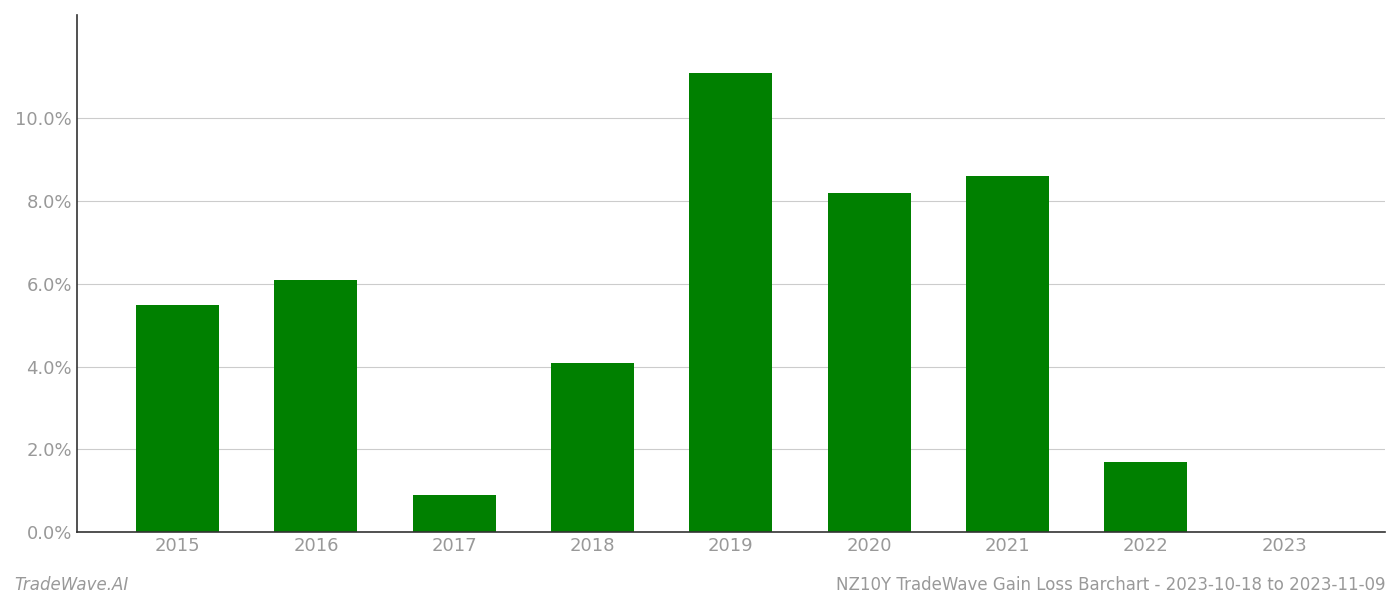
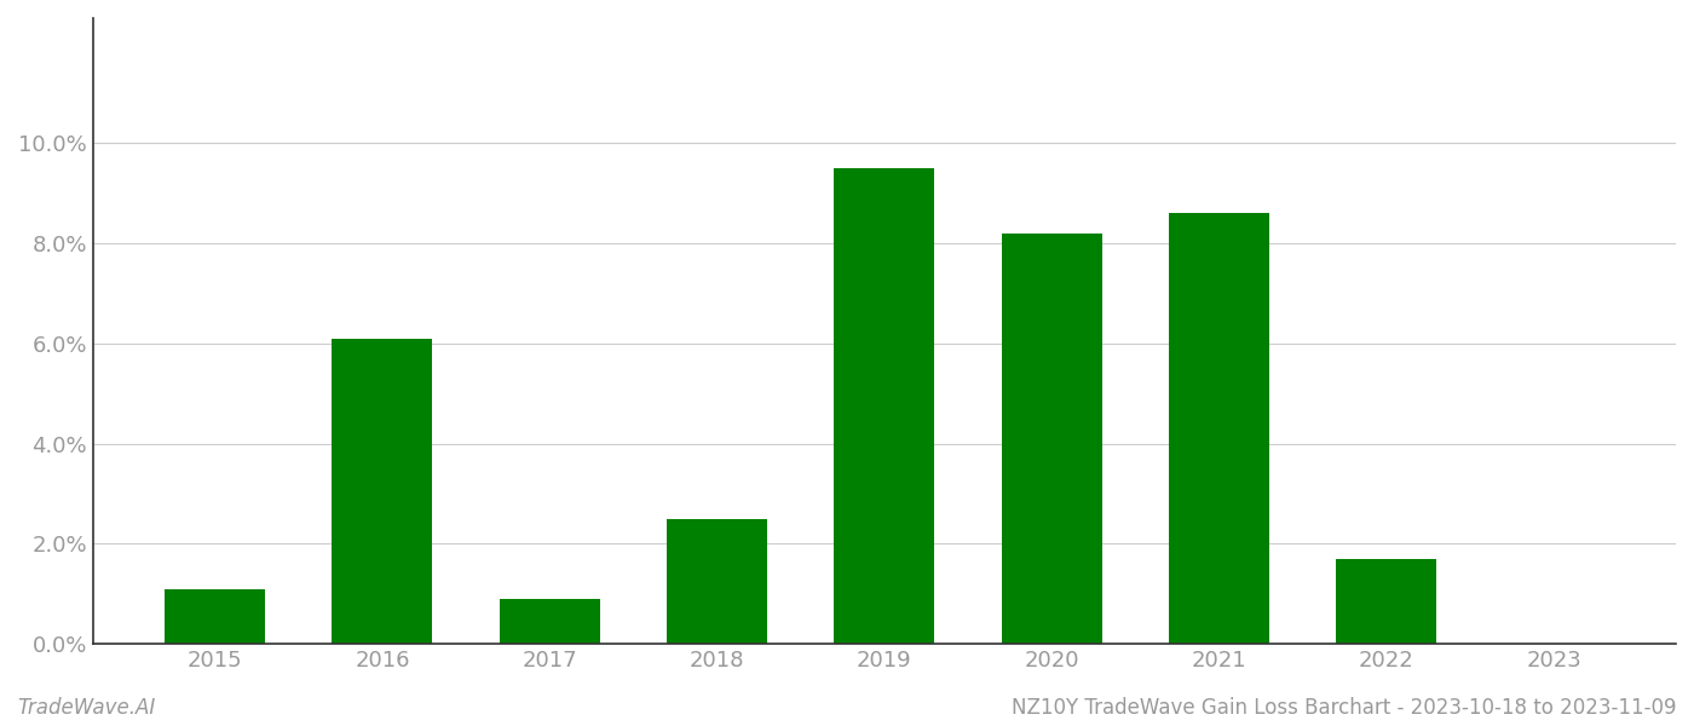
2015: 5.5% -> 1.1%
2018: 4.1% -> 2.5%
2019: 11.1% -> 9.5%
